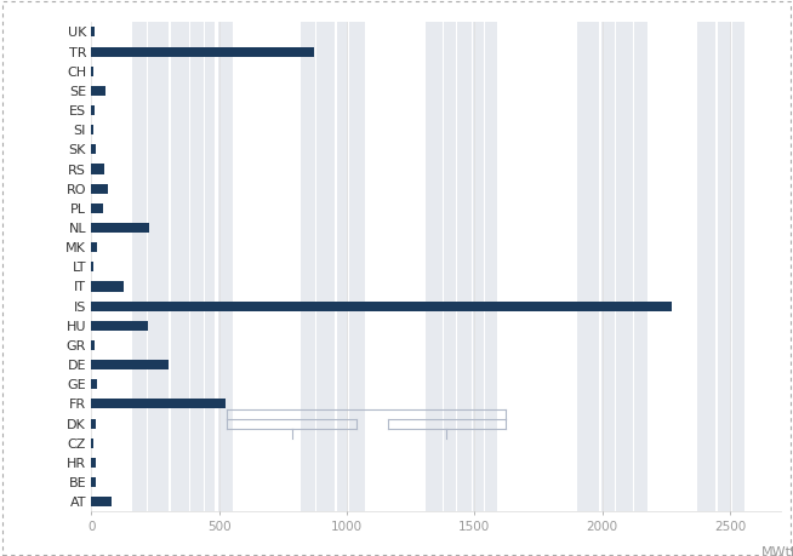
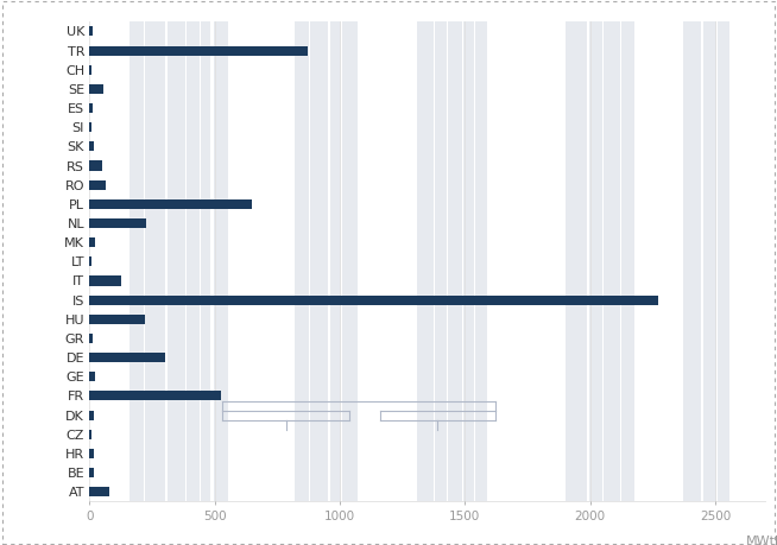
PL: 48 -> 650
